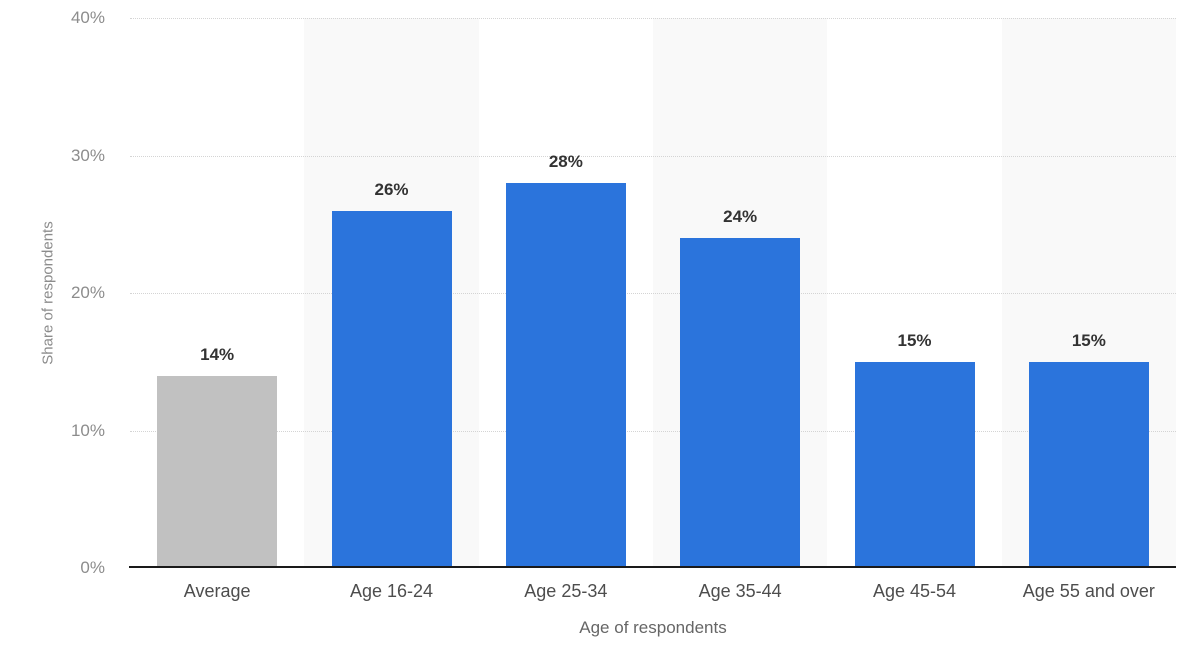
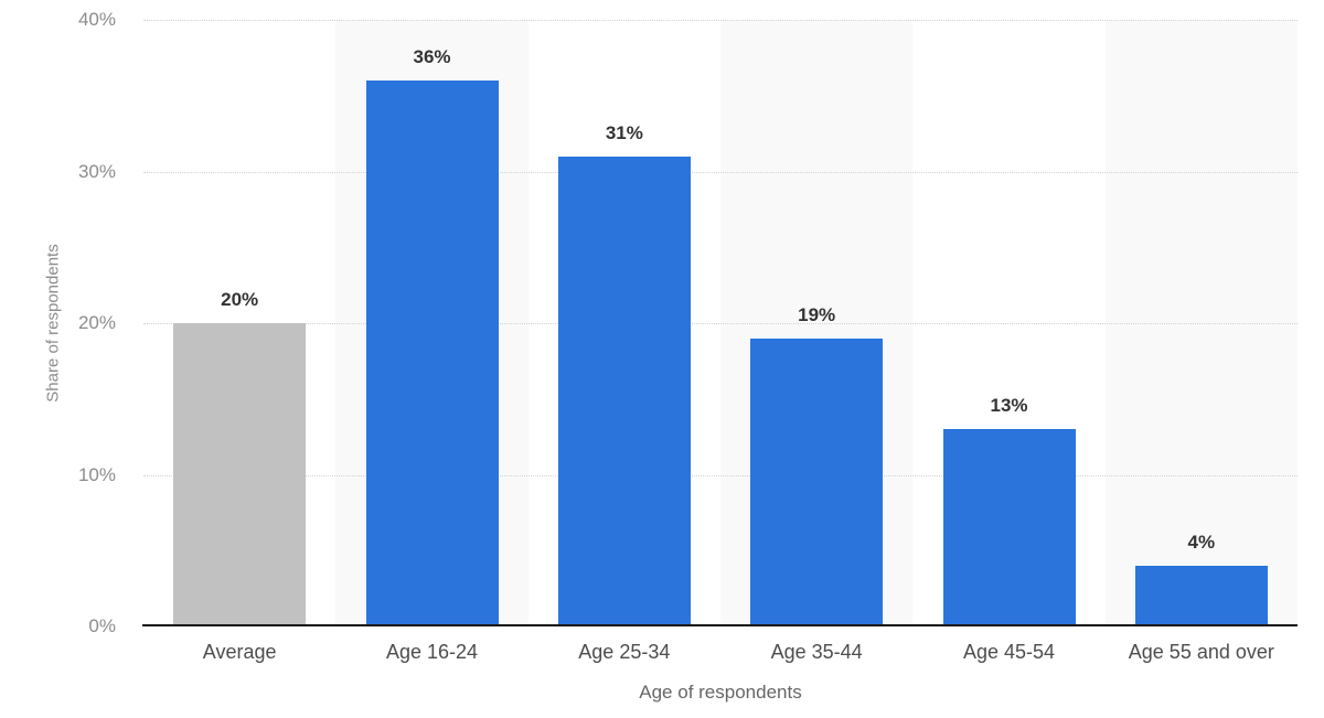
Average: 14% -> 20%
Age 16-24: 26% -> 36%
Age 25-34: 28% -> 31%
Age 35-44: 24% -> 19%
Age 45-54: 15% -> 13%
Age 55 and over: 15% -> 4%
